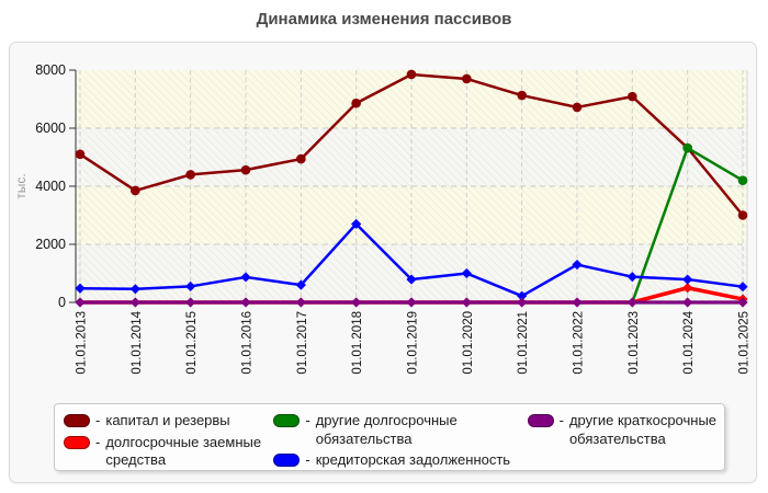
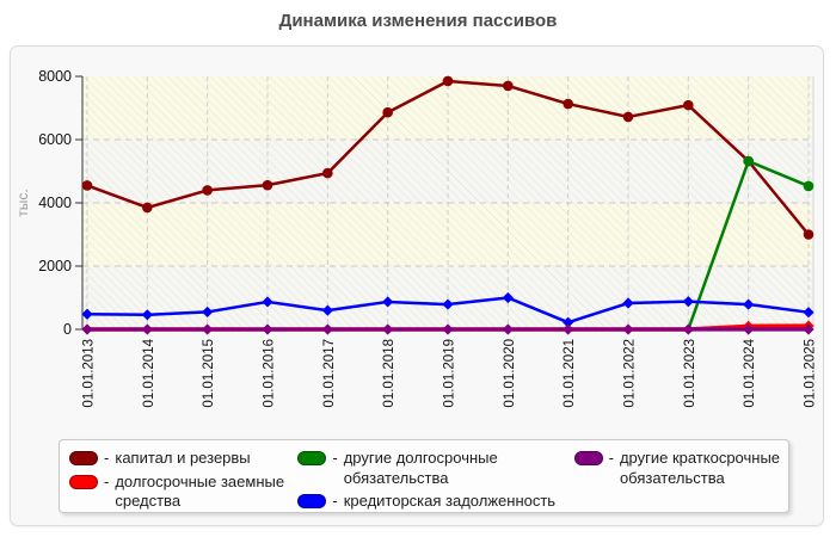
капитал и резервы/01.01.2013: 5100 -> 4600
кредиторская задолженность/01.01.2018: 2700 -> 900
кредиторская задолженность/01.01.2022: 1300 -> 800
долгосрочные заемные средства/01.01.2024: 500 -> 100
другие долгосрочные обязательства/01.01.2025: 4200 -> 4500
